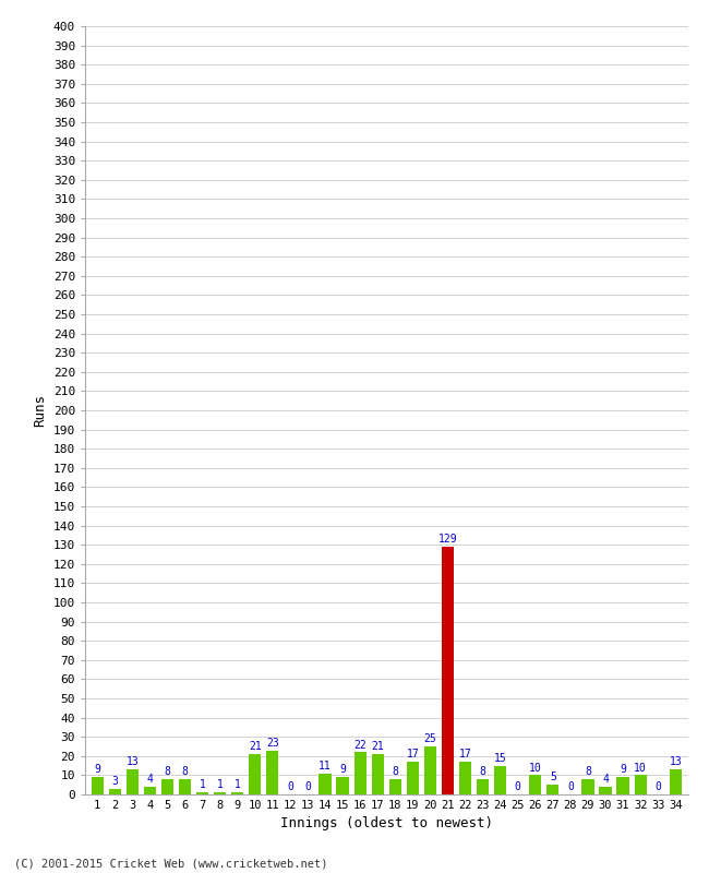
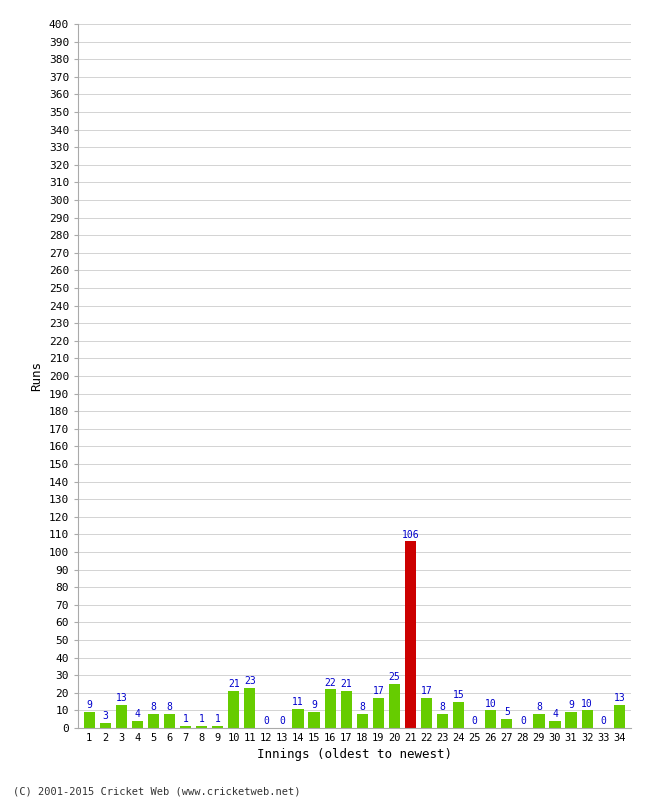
21: 129 -> 106
